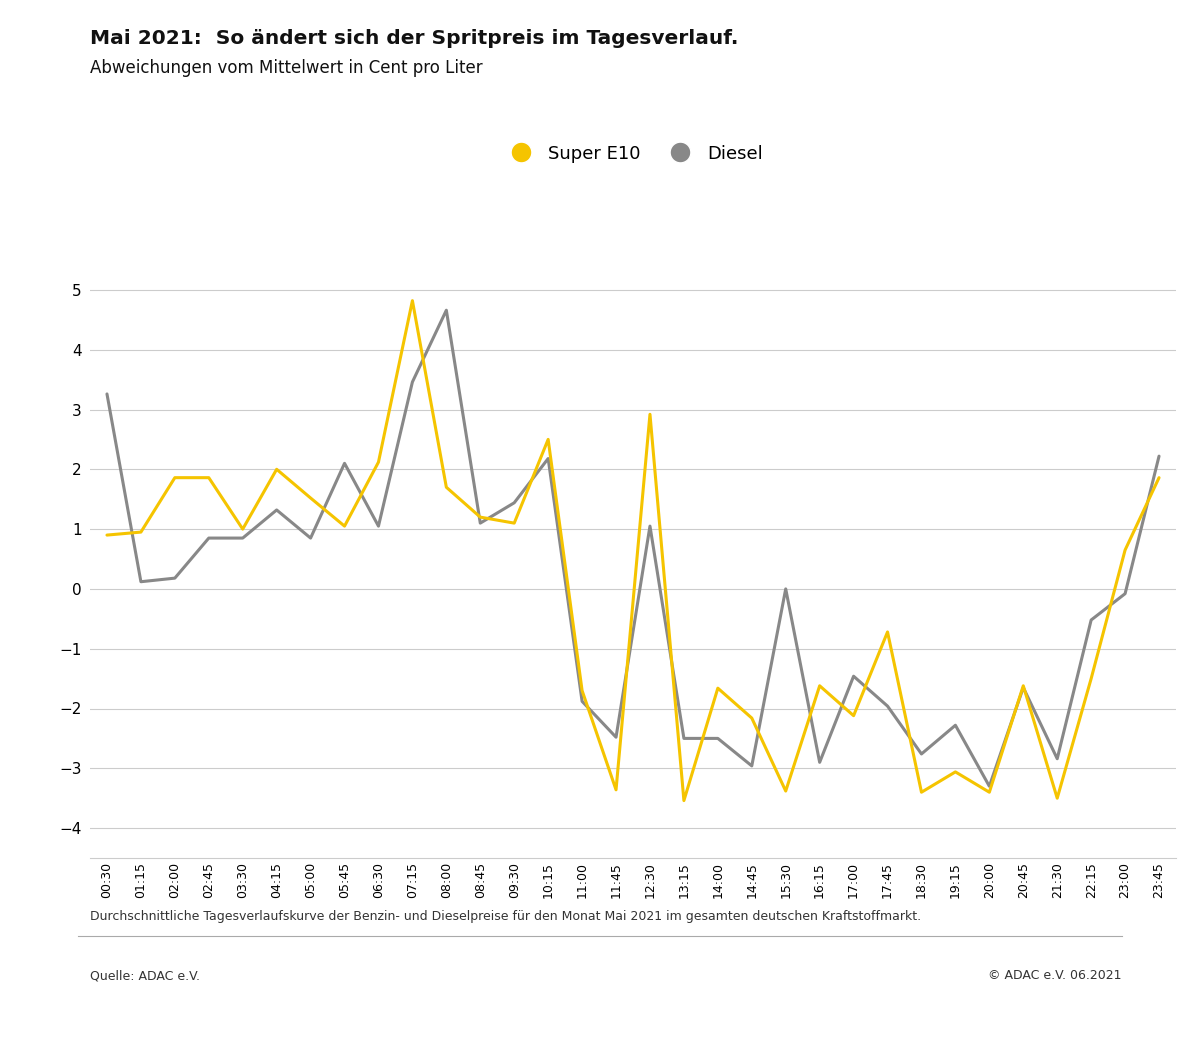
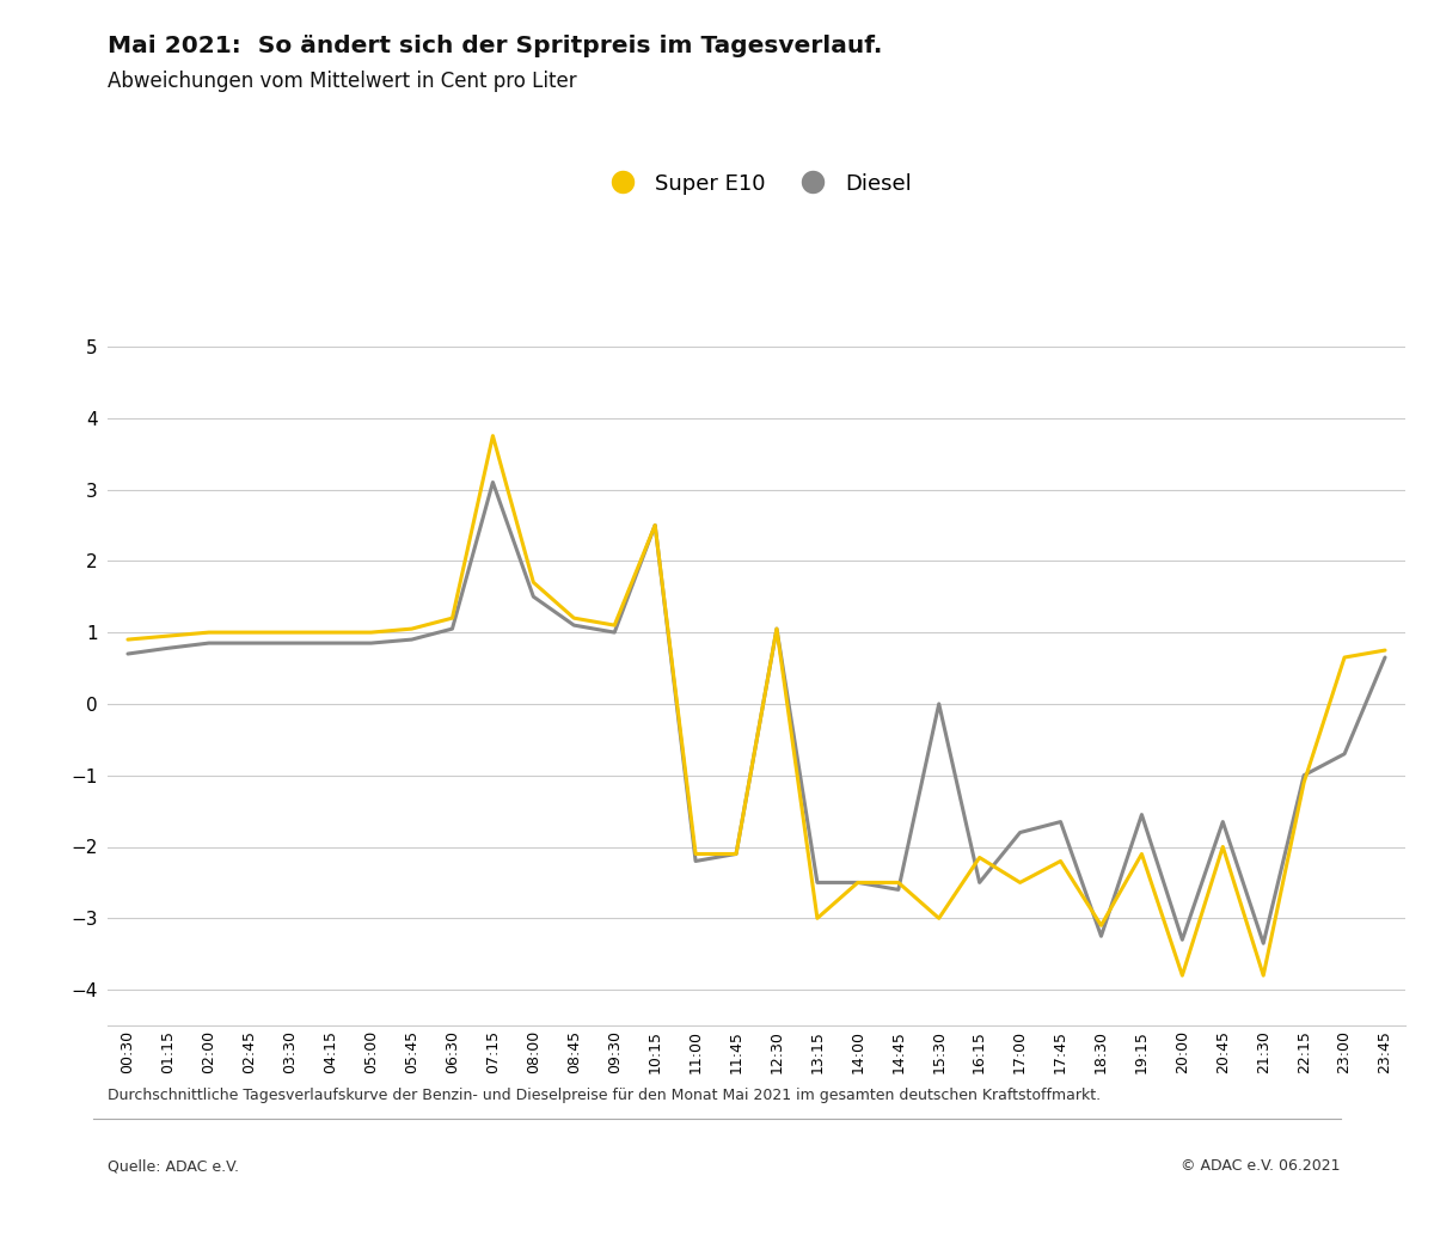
Diesel/00:30: 3.26 -> 0.70
Diesel/01:15: 0.12 -> 0.78
Super E10/02:00: 1.86 -> 1.00
Diesel/02:00: 0.18 -> 0.85
Super E10/02:45: 1.86 -> 1.00
Super E10/04:15: 2.00 -> 1.00
Diesel/04:15: 1.32 -> 0.85
Super E10/05:00: 1.52 -> 1.00
Diesel/05:45: 2.10 -> 0.90
Super E10/06:30: 2.12 -> 1.20
Super E10/07:15: 4.82 -> 3.75
Diesel/07:15: 3.46 -> 3.10
Diesel/08:00: 4.66 -> 1.50
Diesel/09:30: 1.44 -> 1.00
Diesel/10:15: 2.18 -> 2.50
Super E10/11:00: -1.70 -> -2.10
Diesel/11:00: -1.88 -> -2.20
Super E10/11:45: -3.36 -> -2.10
Diesel/11:45: -2.48 -> -2.10
Super E10/12:30: 2.92 -> 1.05
Super E10/13:15: -3.54 -> -3.00
Super E10/14:00: -1.66 -> -2.50
Super E10/14:45: -2.16 -> -2.50
Diesel/14:45: -2.96 -> -2.60
Super E10/15:30: -3.38 -> -3.00
Super E10/16:15: -1.62 -> -2.15
Diesel/16:15: -2.90 -> -2.50
Super E10/17:00: -2.12 -> -2.50
Diesel/17:00: -1.46 -> -1.80
Super E10/17:45: -0.72 -> -2.20
Diesel/17:45: -1.96 -> -1.65
Super E10/18:30: -3.40 -> -3.10
Diesel/18:30: -2.76 -> -3.25
Super E10/19:15: -3.06 -> -2.10
Diesel/19:15: -2.28 -> -1.55
Super E10/20:00: -3.40 -> -3.80
Super E10/20:45: -1.62 -> -2.00
Super E10/21:30: -3.50 -> -3.80
Diesel/21:30: -2.84 -> -3.35
Super E10/22:15: -1.50 -> -1.10
Diesel/22:15: -0.52 -> -1.00
Diesel/23:00: -0.08 -> -0.70
Super E10/23:45: 1.86 -> 0.75
Diesel/23:45: 2.22 -> 0.65
